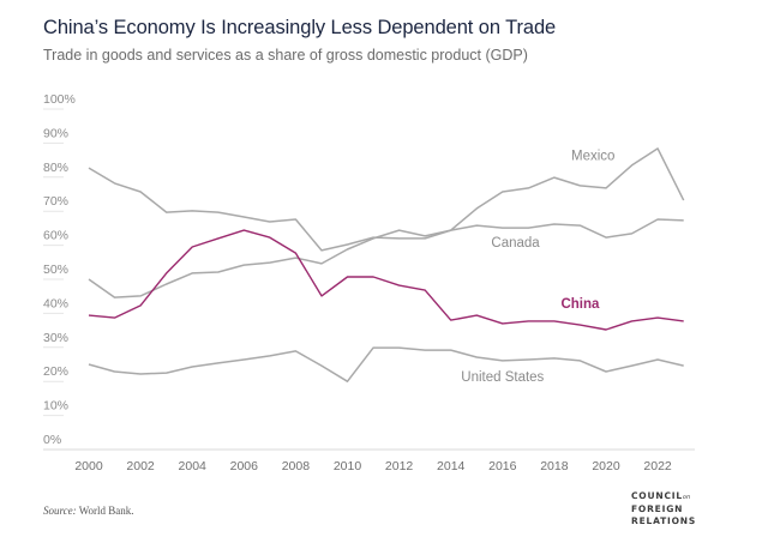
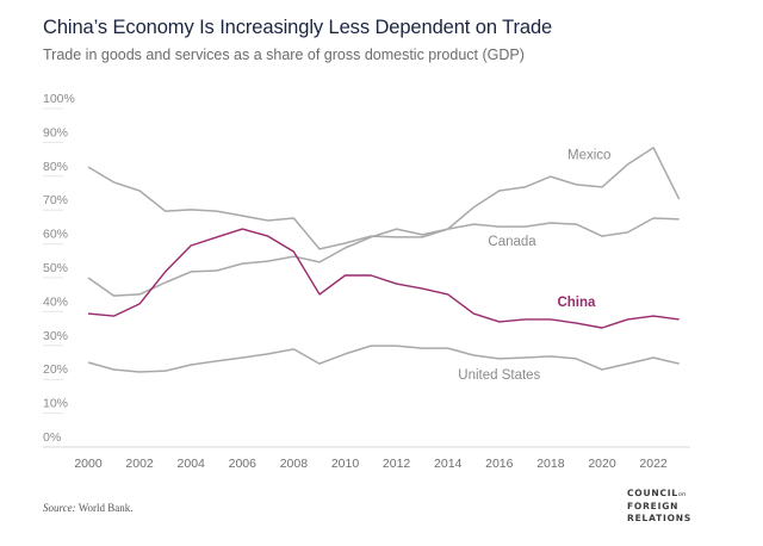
United States/2010: 20% -> 28%
China/2014: 38% -> 45%
